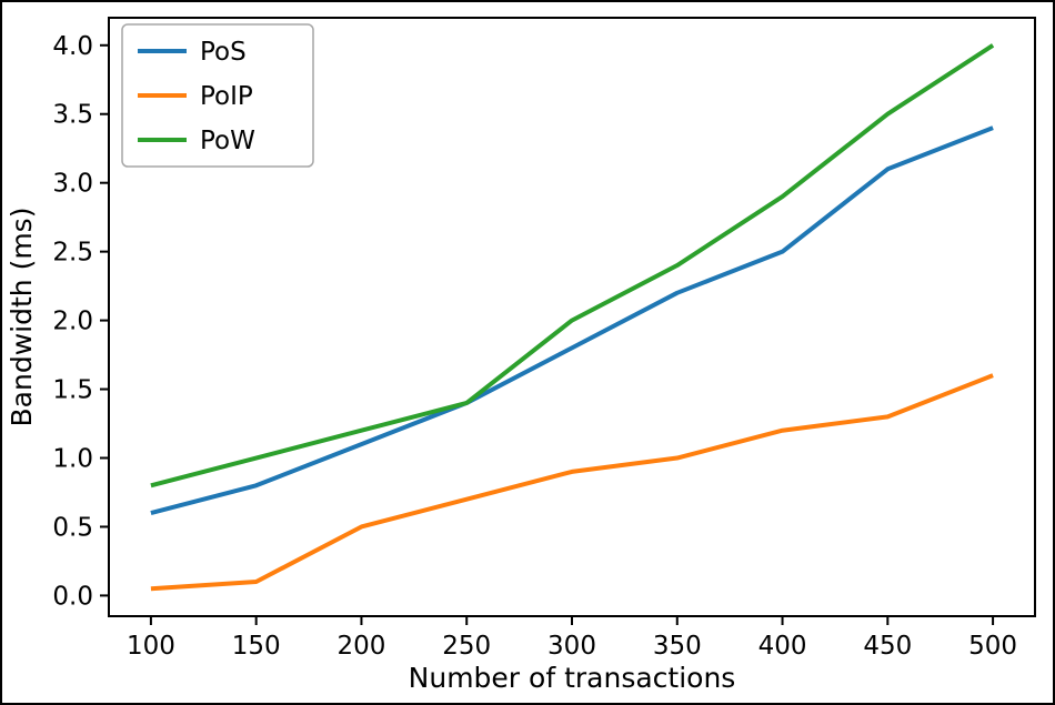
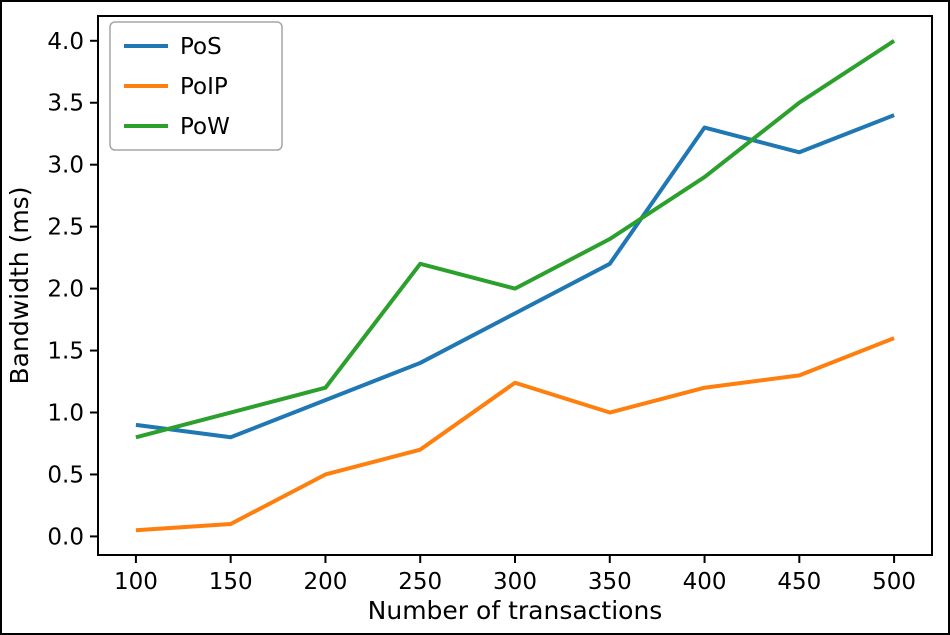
PoS/100: 0.6 -> 0.9
PoW/250: 1.4 -> 2.2
PoIP/300: 0.90 -> 1.24
PoS/400: 2.5 -> 3.3
